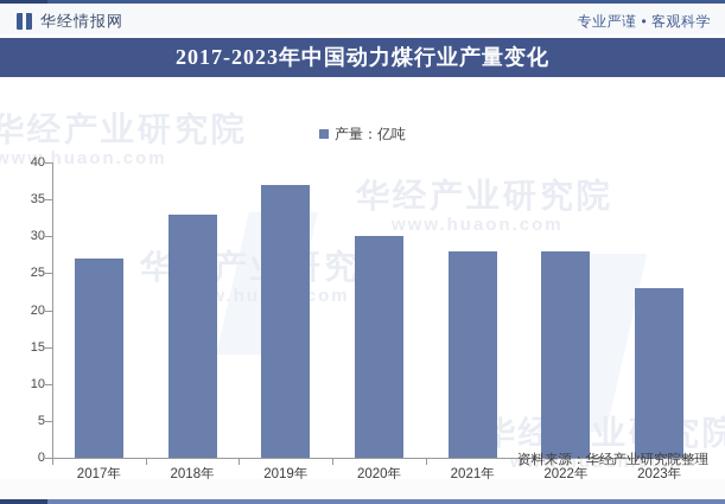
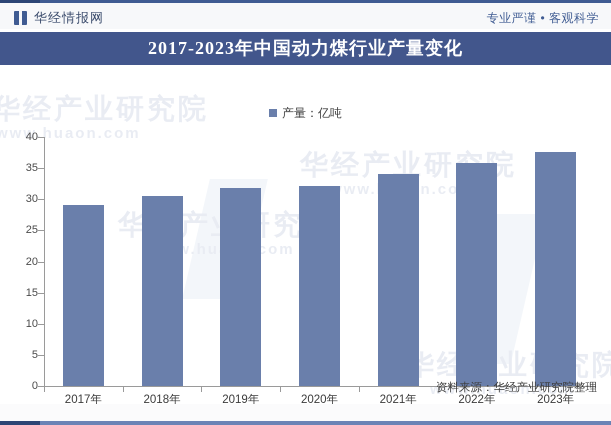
2017年: 27 -> 29
2018年: 33 -> 31
2019年: 37 -> 32
2020年: 30 -> 32
2021年: 28 -> 34
2022年: 28 -> 36
2023年: 23 -> 38
